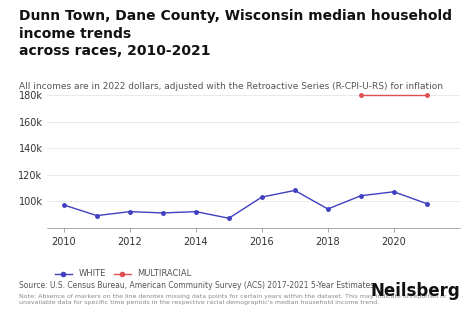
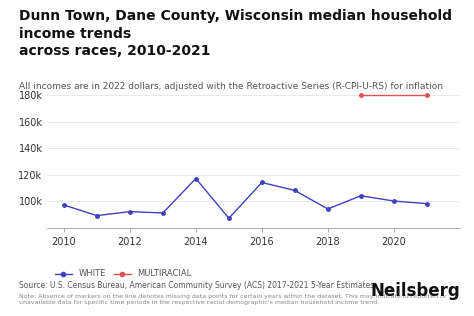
2014: 92k -> 117k
2016: 103k -> 114k
2020: 107k -> 100k
